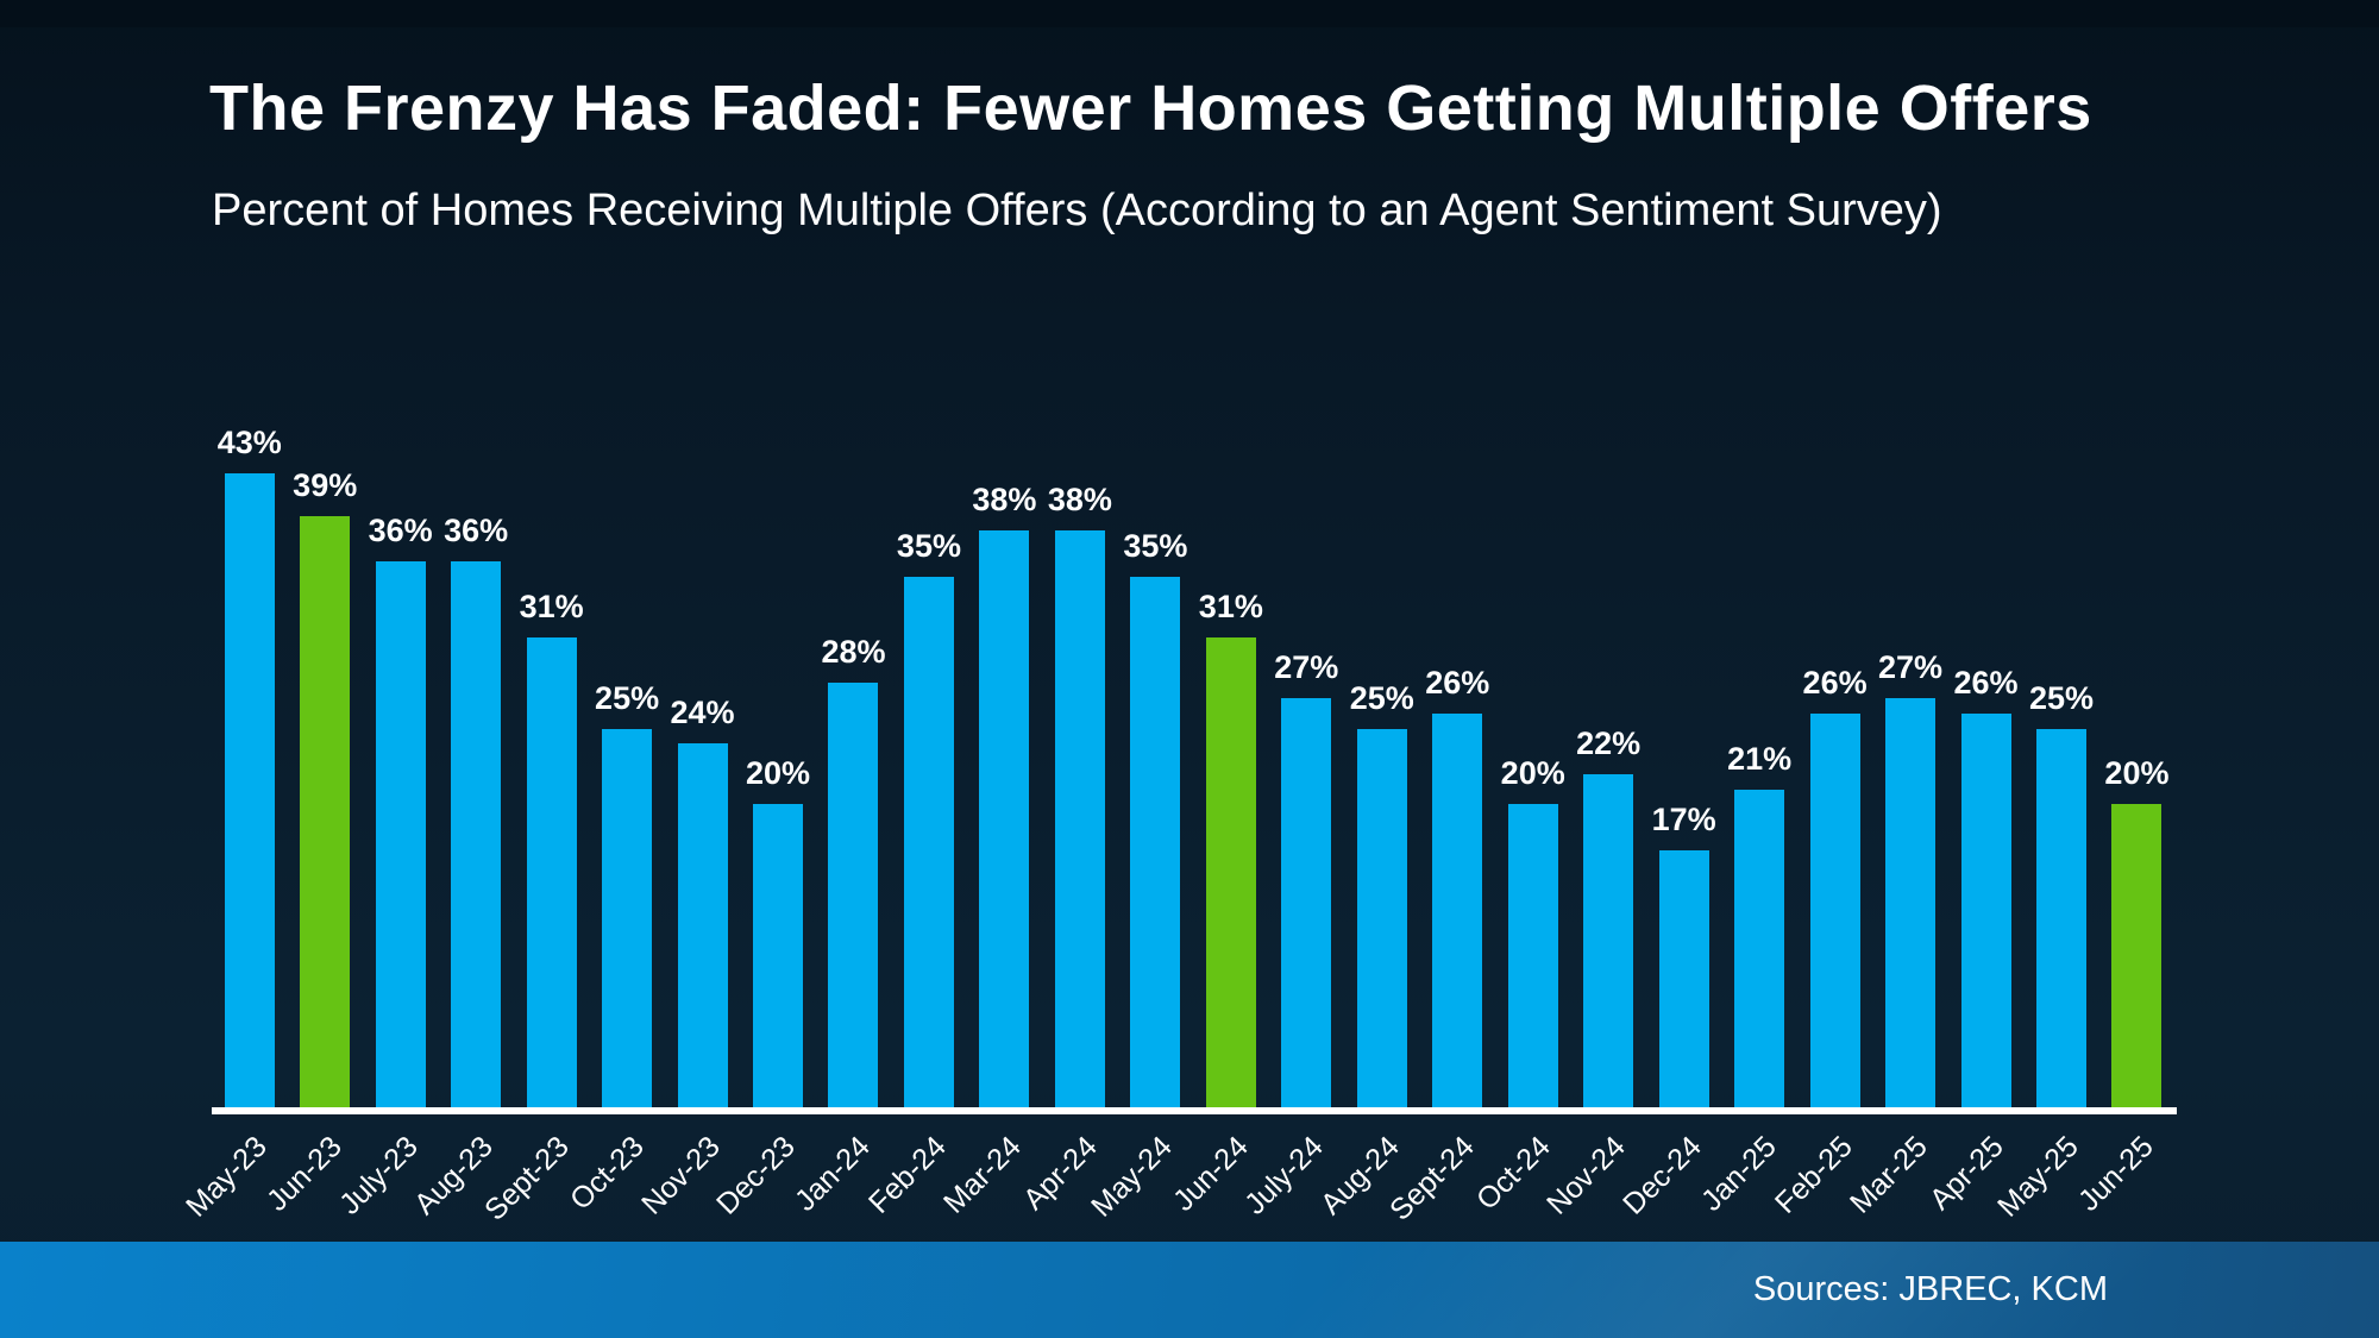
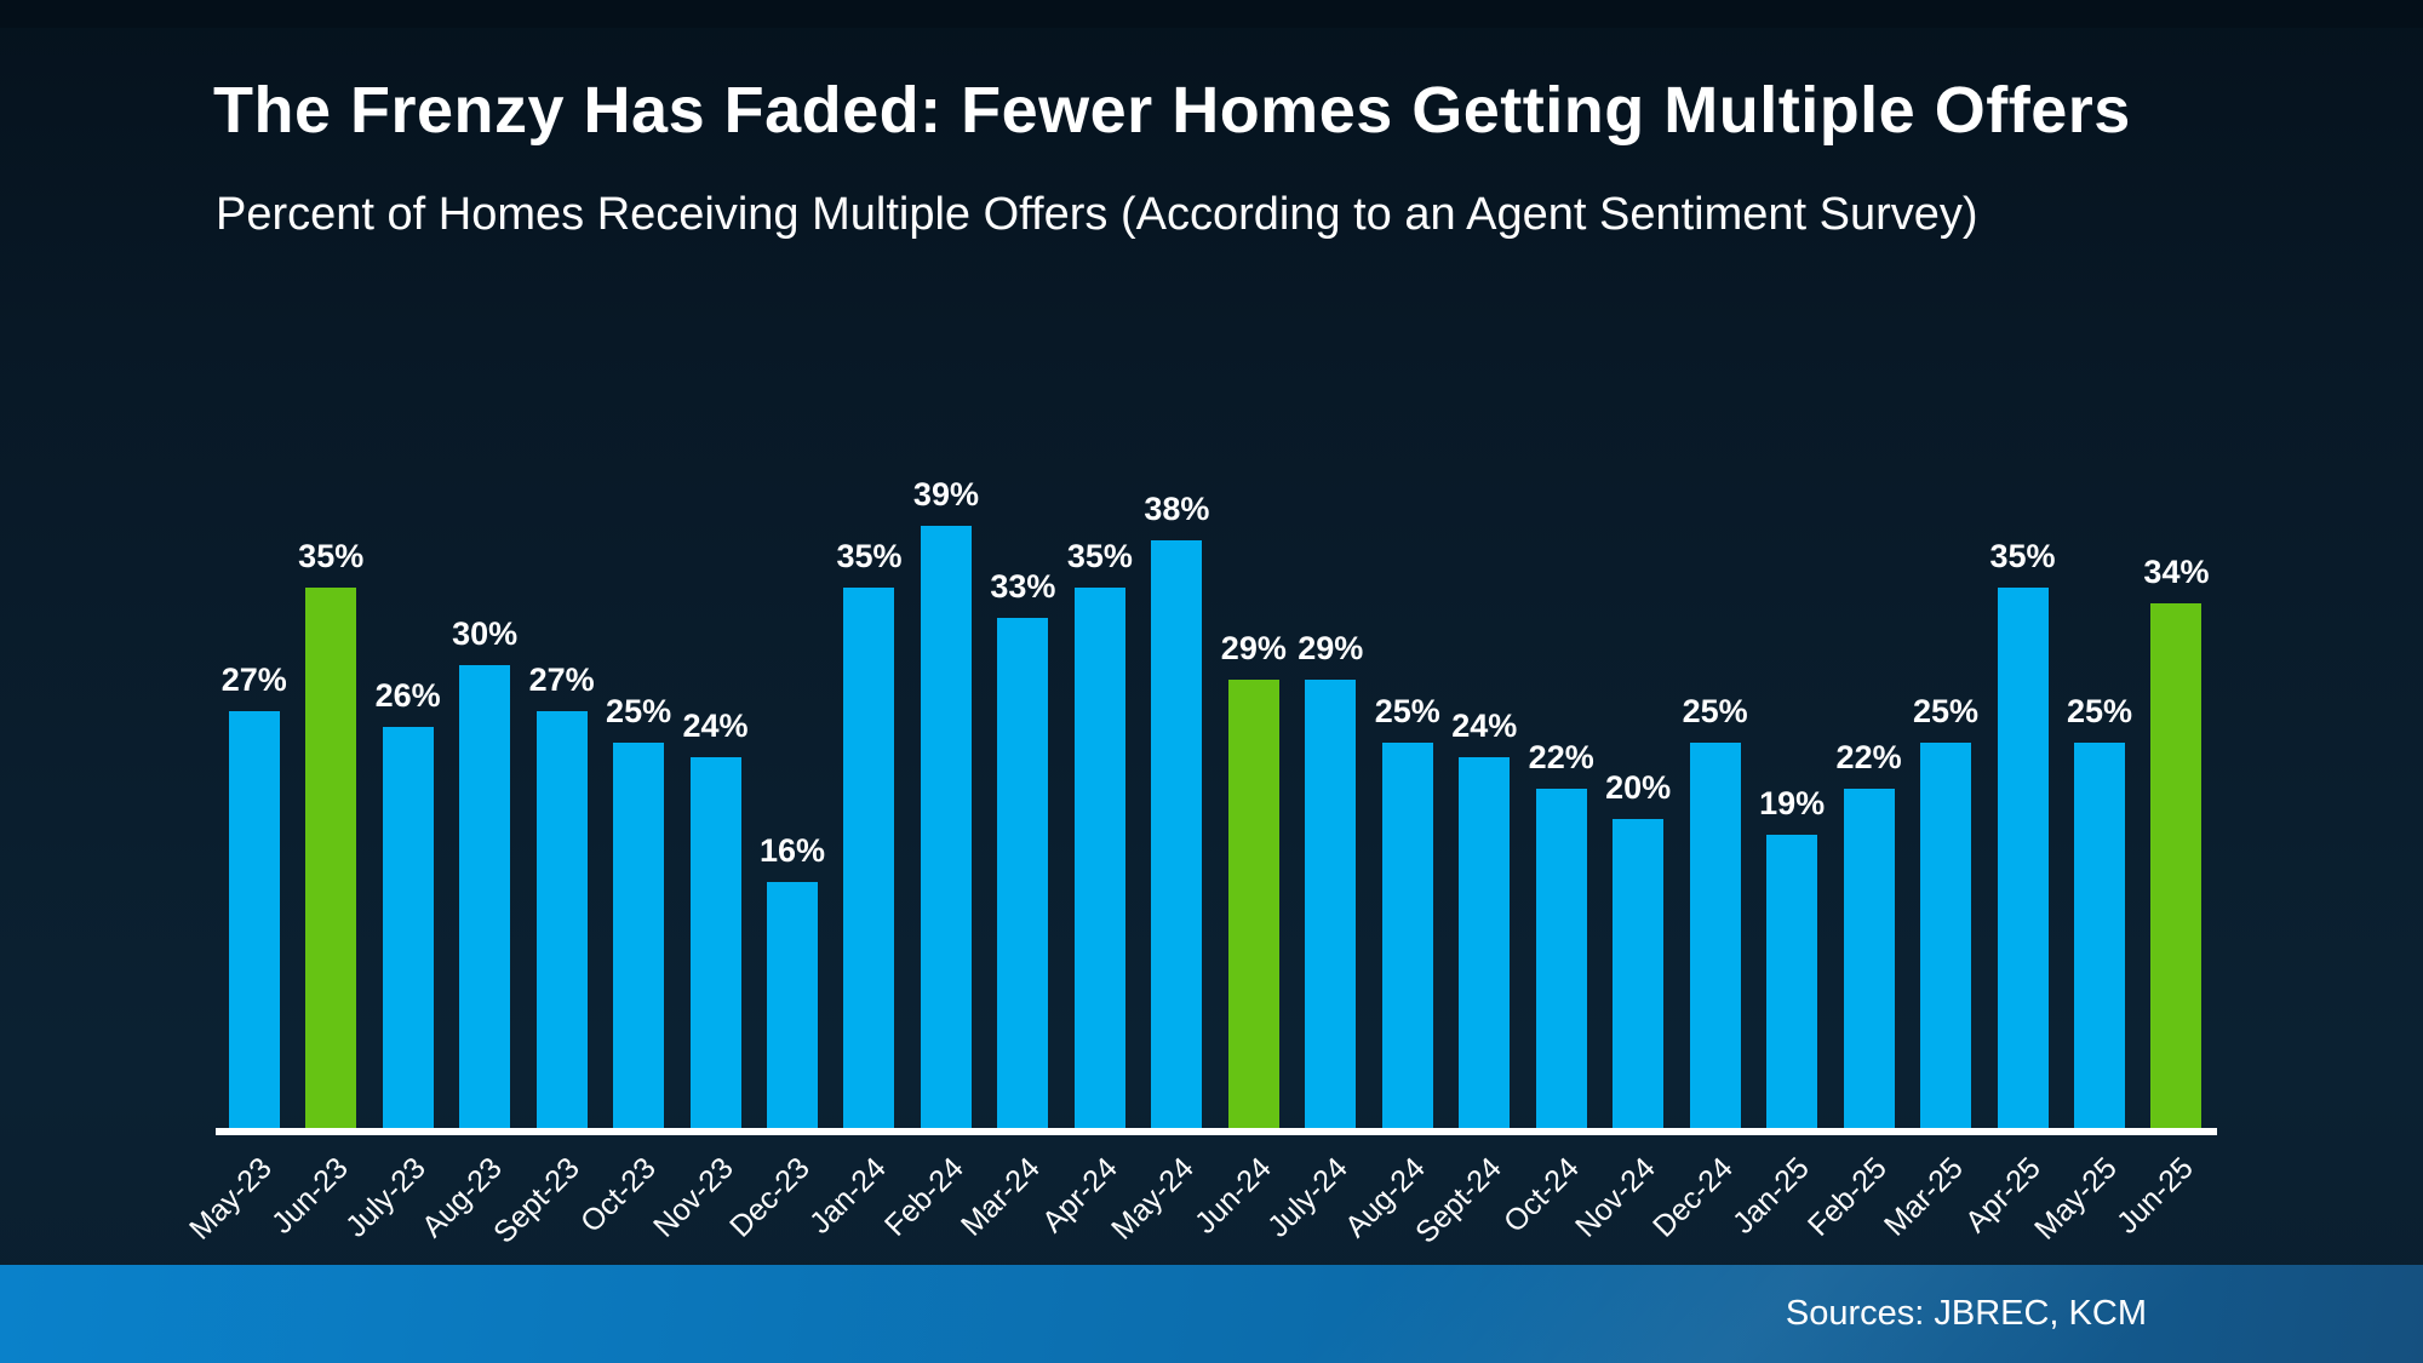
May-23: 43% -> 27%
Jun-23: 39% -> 35%
July-23: 36% -> 26%
Aug-23: 36% -> 30%
Sept-23: 31% -> 27%
Dec-23: 20% -> 16%
Jan-24: 28% -> 35%
Feb-24: 35% -> 39%
Mar-24: 38% -> 33%
Apr-24: 38% -> 35%
May-24: 35% -> 38%
Jun-24: 31% -> 29%
July-24: 27% -> 29%
Sept-24: 26% -> 24%
Oct-24: 20% -> 22%
Nov-24: 22% -> 20%
Dec-24: 17% -> 25%
Jan-25: 21% -> 19%
Feb-25: 26% -> 22%
Mar-25: 27% -> 25%
Apr-25: 26% -> 35%
Jun-25: 20% -> 34%
